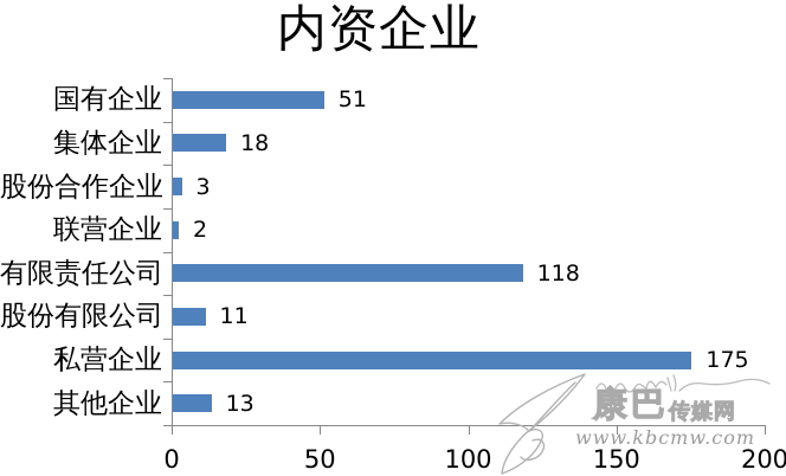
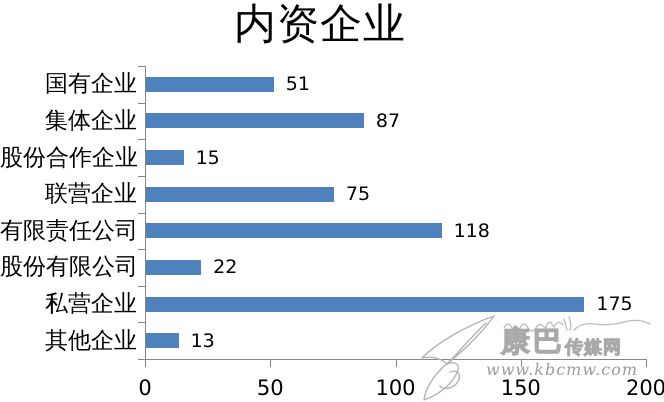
集体企业: 18 -> 87
股份合作企业: 3 -> 15
联营企业: 2 -> 75
股份有限公司: 11 -> 22
